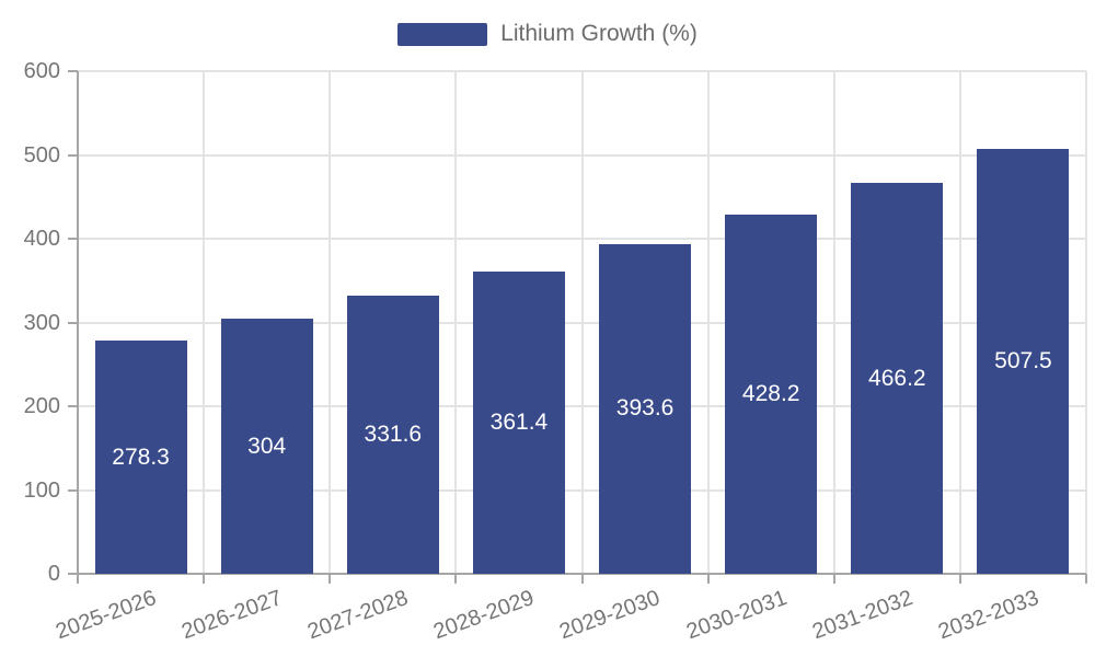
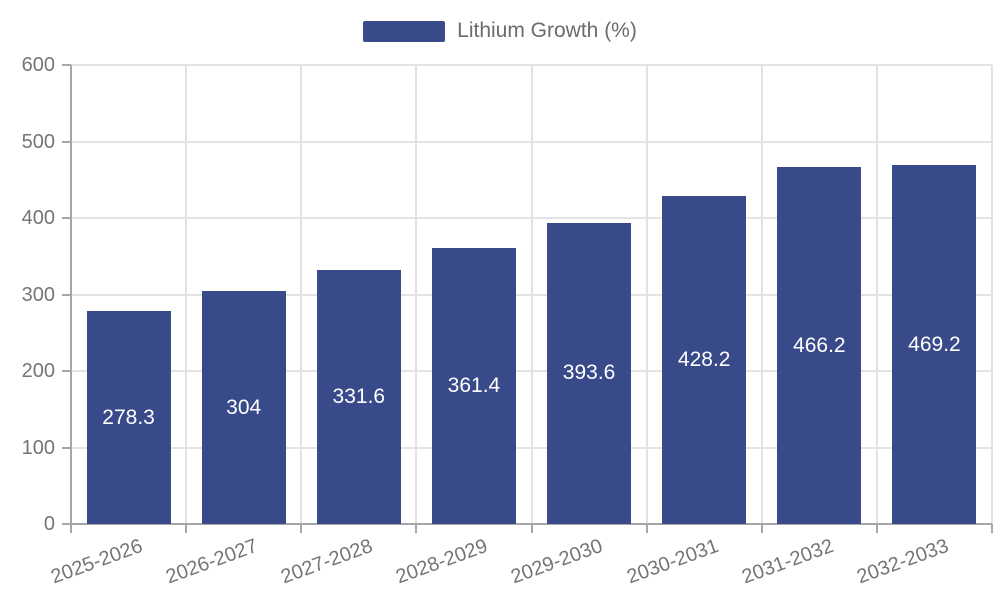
2032-2033: 507.5 -> 469.2
